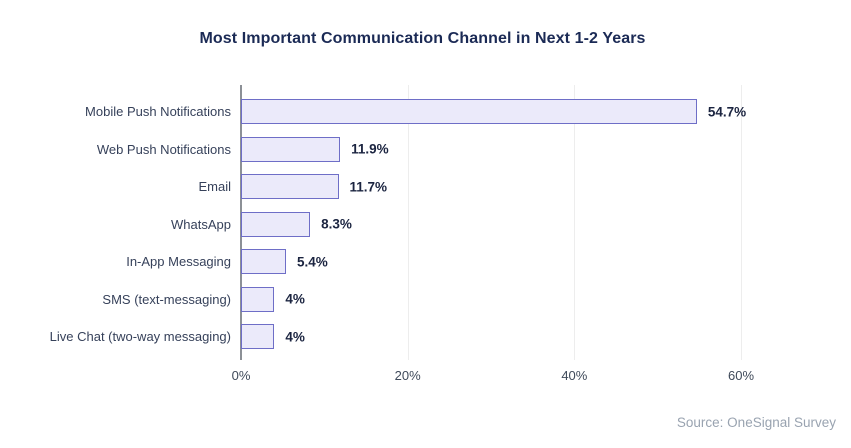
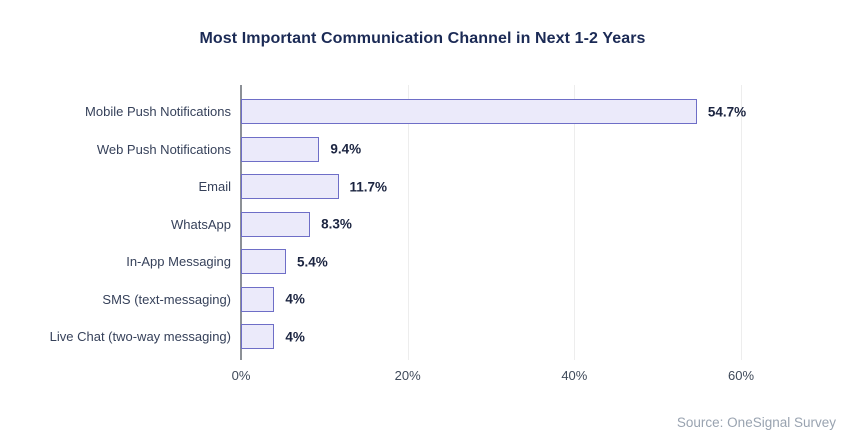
Web Push Notifications: 11.9% -> 9.4%
